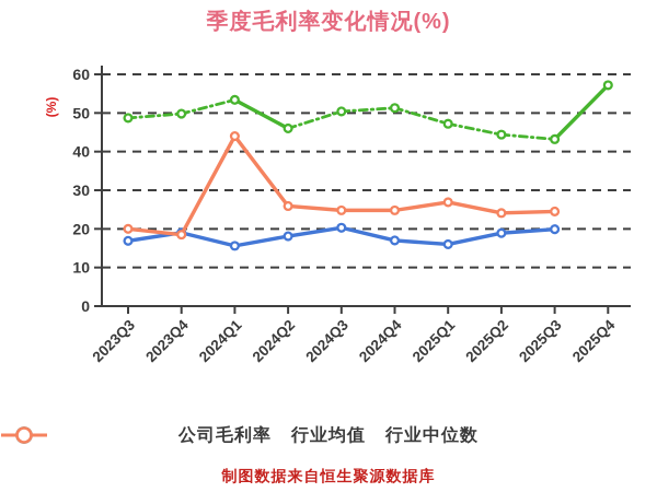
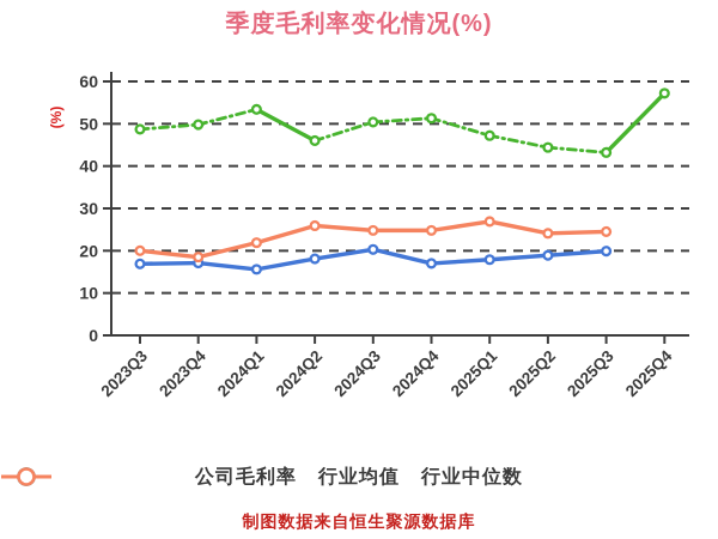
行业均值/2023Q4: 19 -> 17
行业中位数/2024Q1: 44 -> 22
行业均值/2025Q1: 16 -> 18
